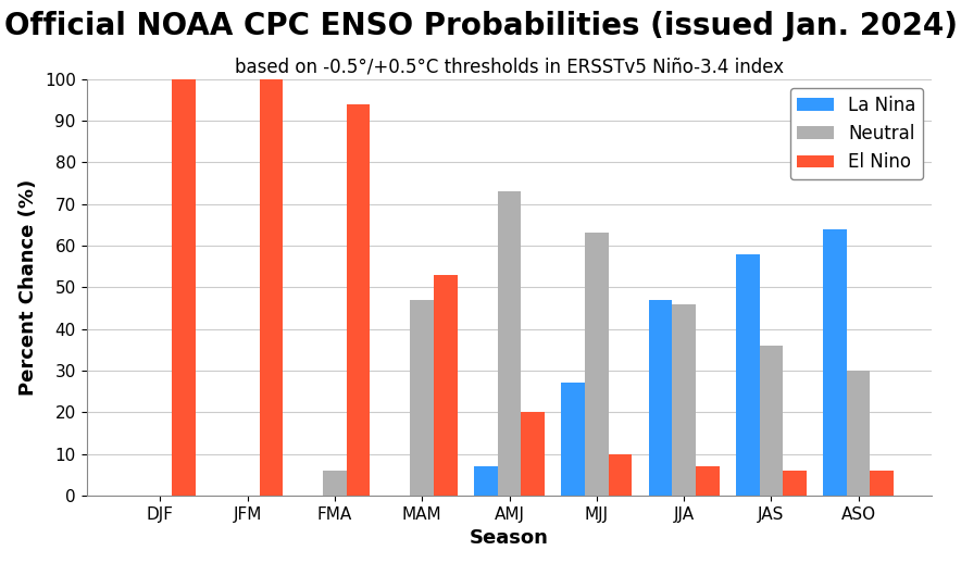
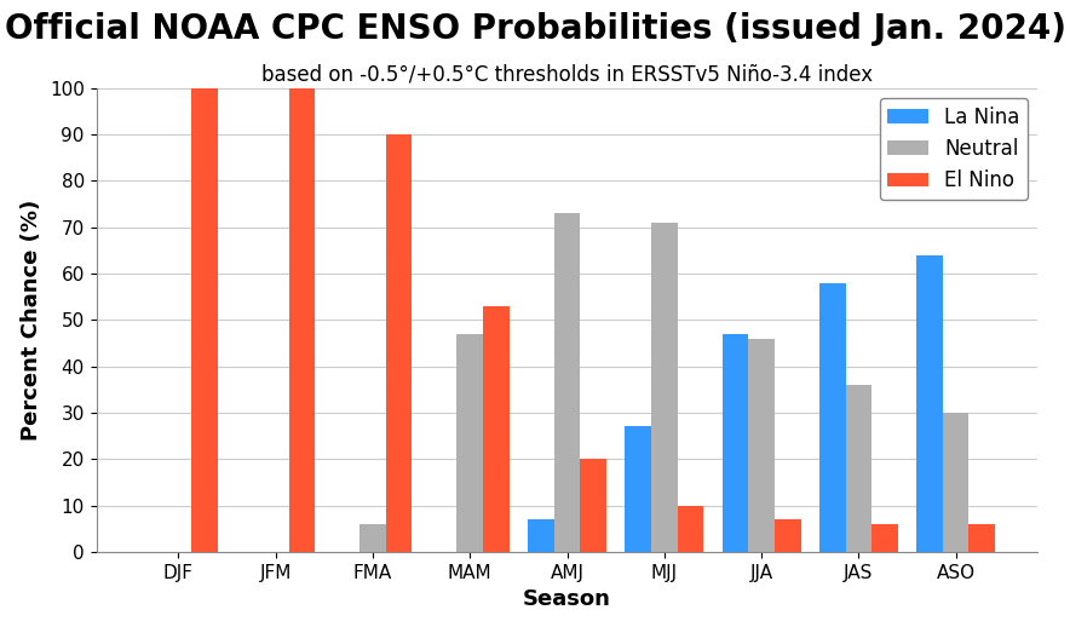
El Nino/FMA: 94 -> 90
Neutral/MJJ: 63 -> 71
